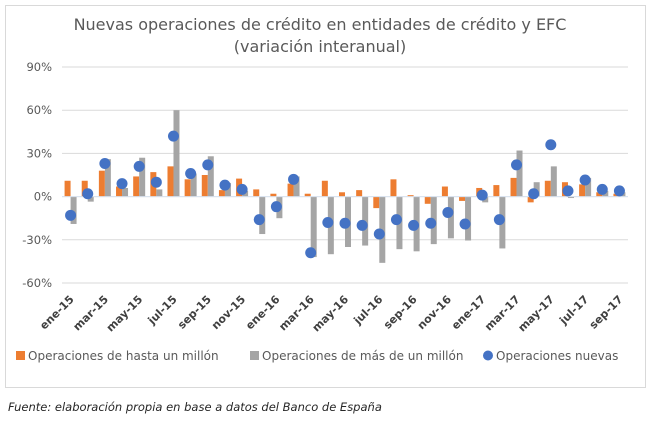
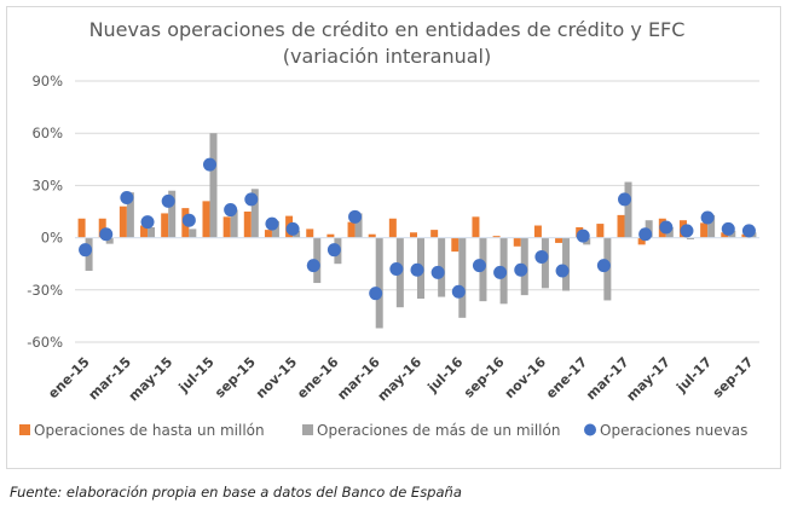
Operaciones nuevas/ene-15: -13% -> -7%
Operaciones de más de un millón/mar-16: -42% -> -52%
Operaciones nuevas/mar-16: -39% -> -32%
Operaciones nuevas/jul-16: -26% -> -31%
Operaciones de más de un millón/may-17: 21% -> 6%
Operaciones nuevas/may-17: 36% -> 6%
